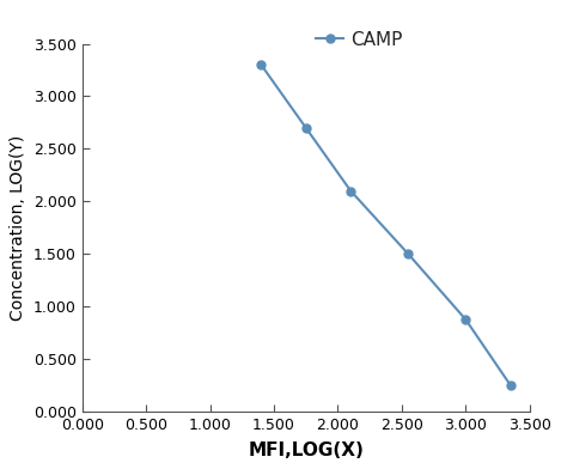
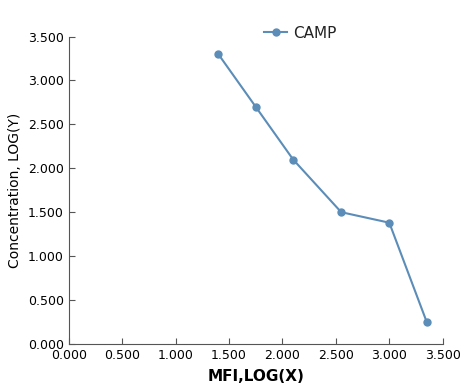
3.000: 0.88 -> 1.38
